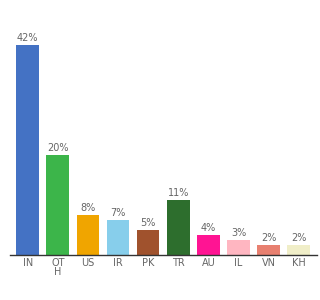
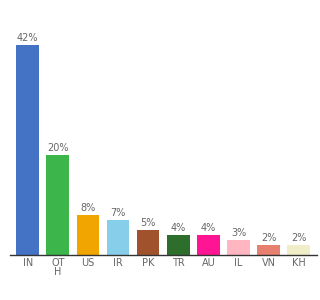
TR: 11% -> 4%
